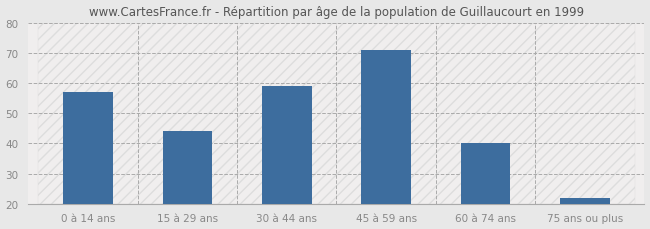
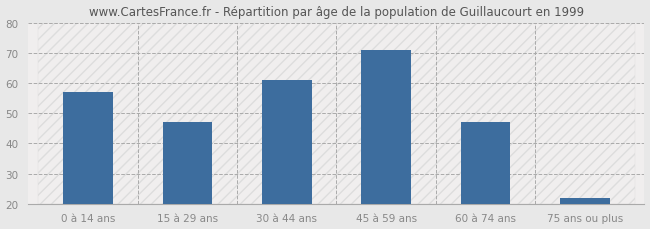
15 à 29 ans: 44 -> 47
30 à 44 ans: 59 -> 61
60 à 74 ans: 40 -> 47
